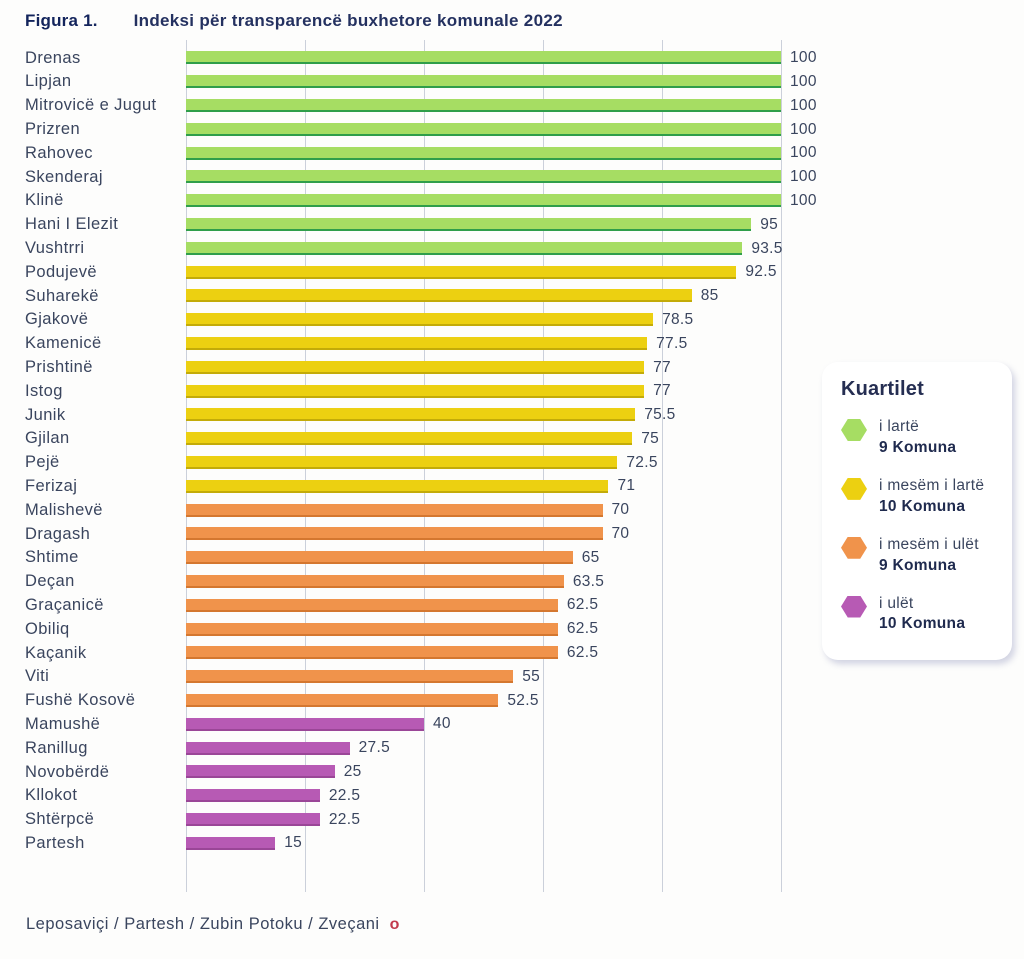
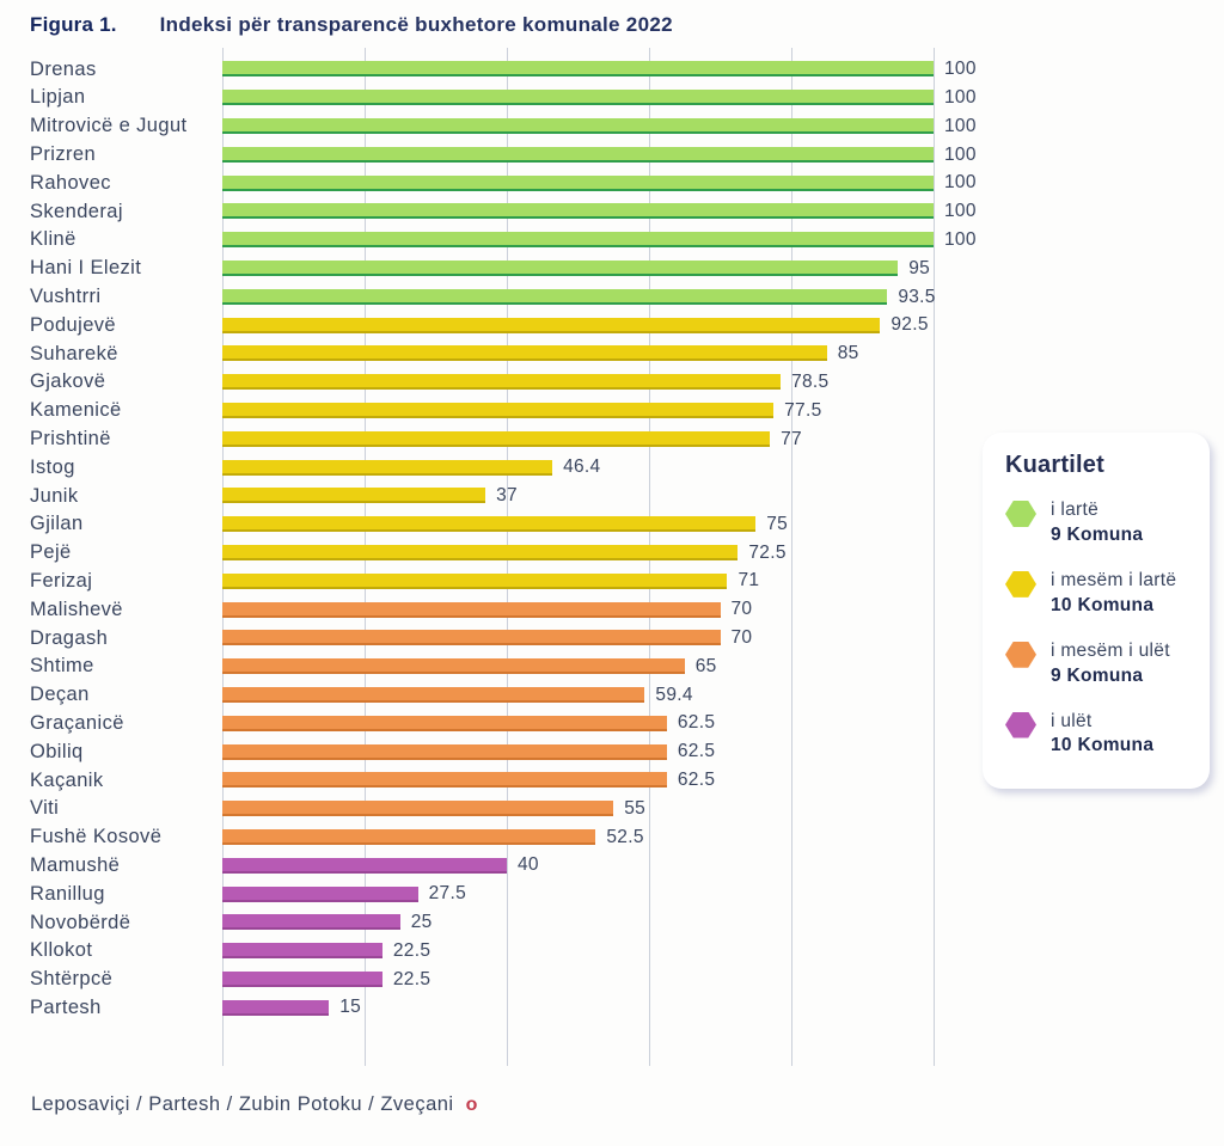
Istog: 77 -> 46.4
Junik: 75.5 -> 37
Deçan: 63.5 -> 59.4
